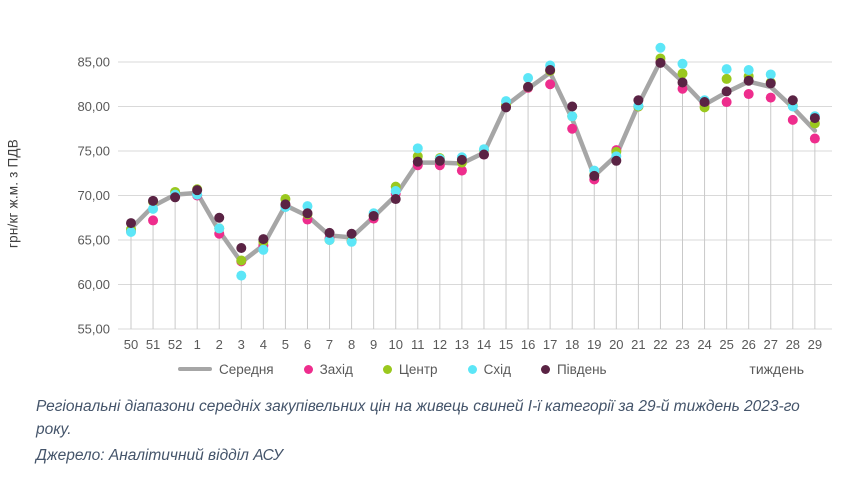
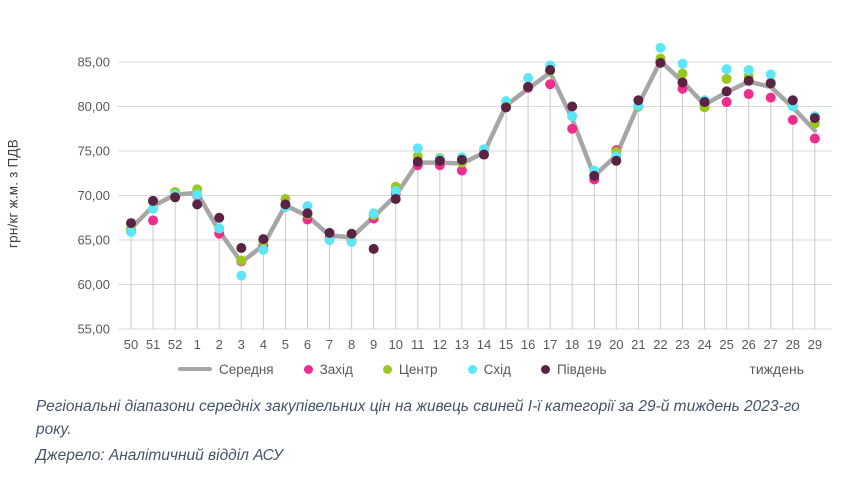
Південь/1: 71 -> 69
Південь/9: 68 -> 64
